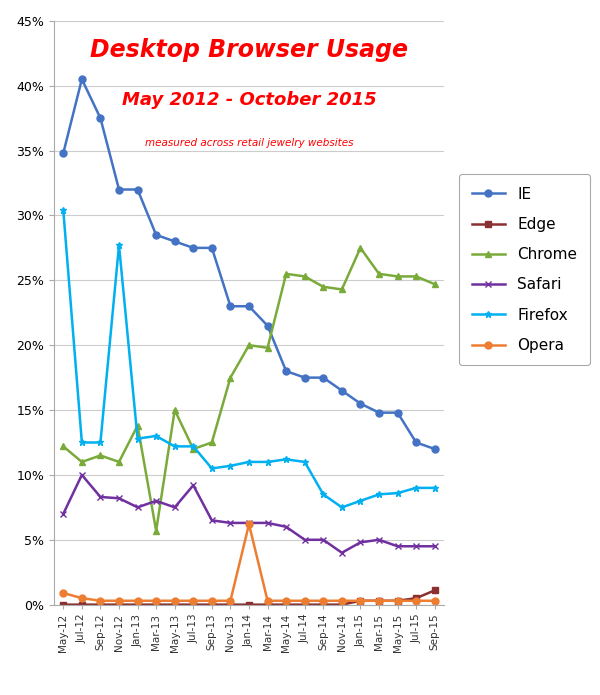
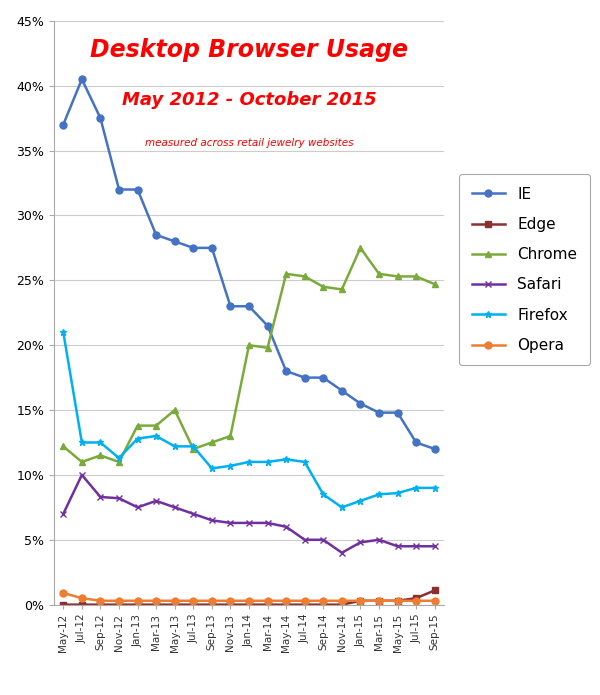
IE/May-12: 34.8% -> 37.0%
Firefox/May-12: 30.4% -> 21.0%
Firefox/Nov-12: 27.7% -> 11.3%
Chrome/Mar-13: 5.7% -> 13.8%
Safari/Jul-13: 9.2% -> 7.0%
Chrome/Nov-13: 17.5% -> 13.0%
Opera/Jan-14: 6.2% -> 0.3%
